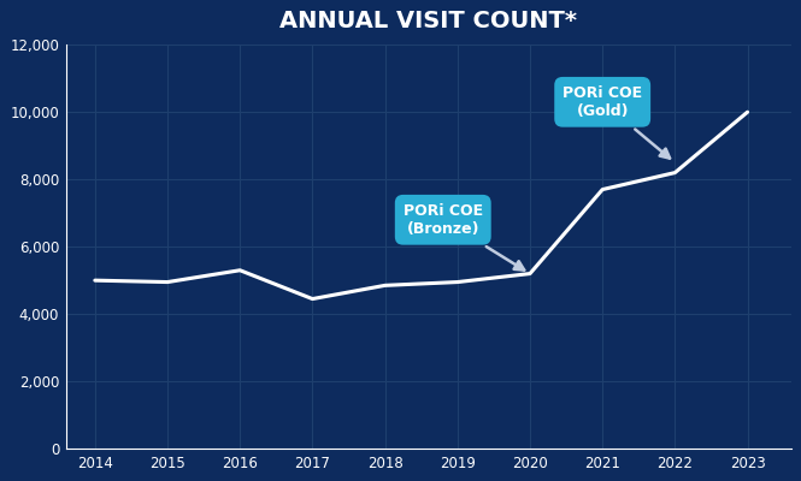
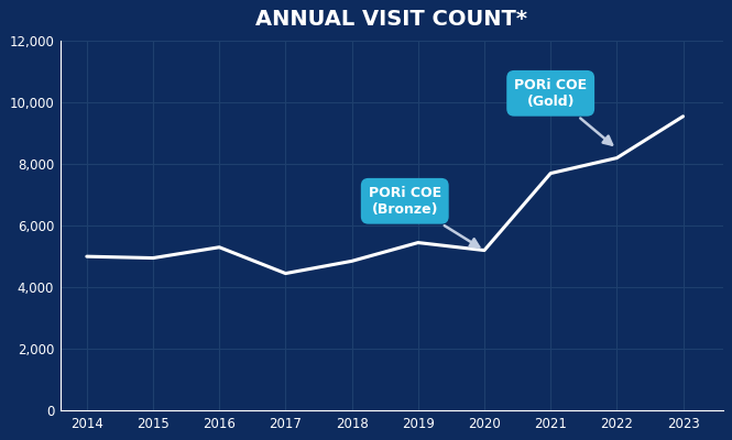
2019: 4,950 -> 5,450
2023: 10,000 -> 9,550
